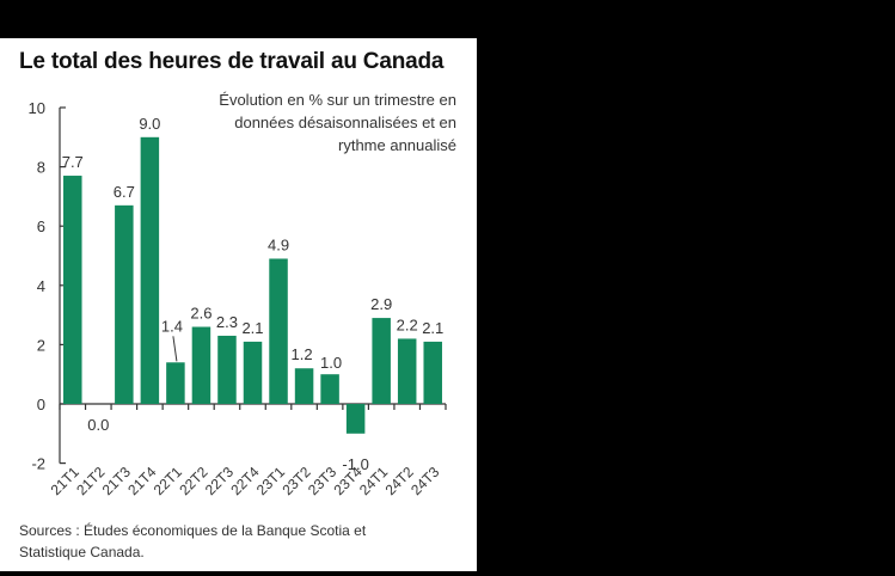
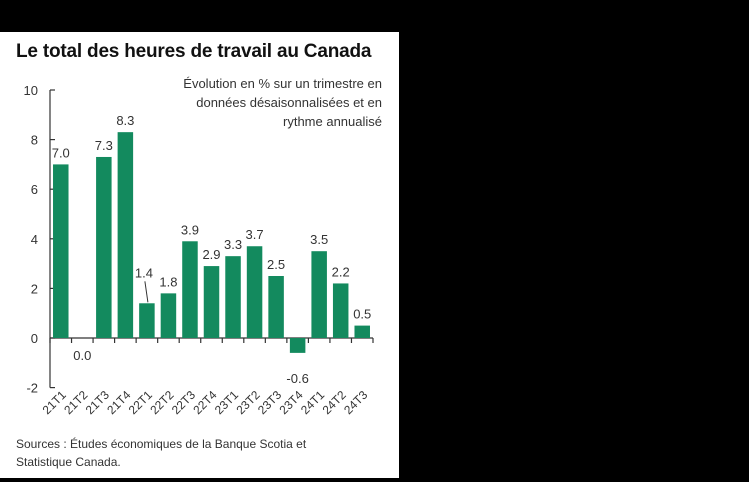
21T1: 7.7 -> 7.0
21T3: 6.7 -> 7.3
21T4: 9.0 -> 8.3
22T2: 2.6 -> 1.8
22T3: 2.3 -> 3.9
22T4: 2.1 -> 2.9
23T1: 4.9 -> 3.3
23T2: 1.2 -> 3.7
23T3: 1.0 -> 2.5
23T4: -1.0 -> -0.6
24T1: 2.9 -> 3.5
24T3: 2.1 -> 0.5
